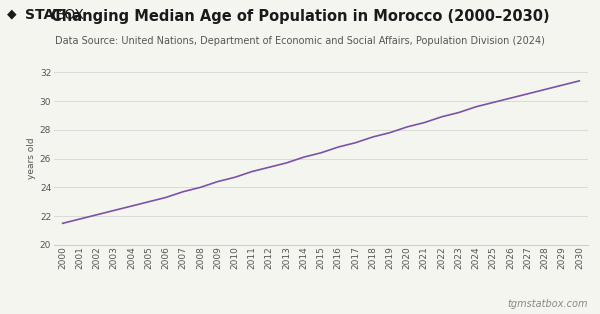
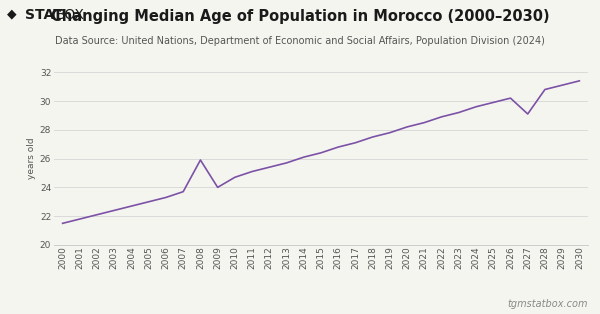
2008: 24.0 -> 25.9
2009: 24.4 -> 24.0
2027: 30.5 -> 29.1
